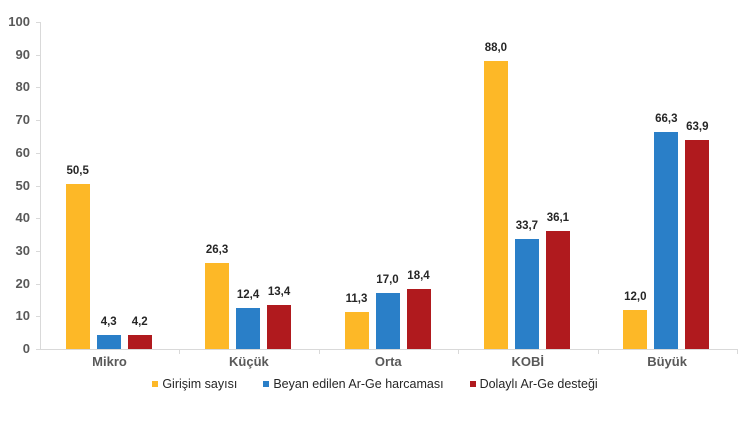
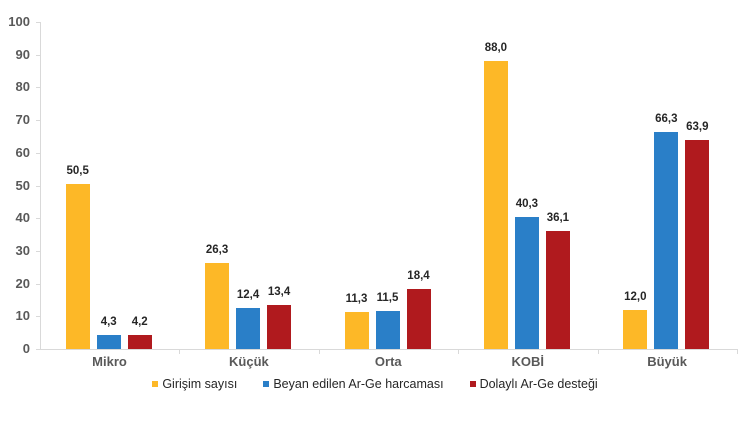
Beyan edilen Ar-Ge harcaması/Orta: 17,0 -> 11,5
Beyan edilen Ar-Ge harcaması/KOBİ: 33,7 -> 40,3
